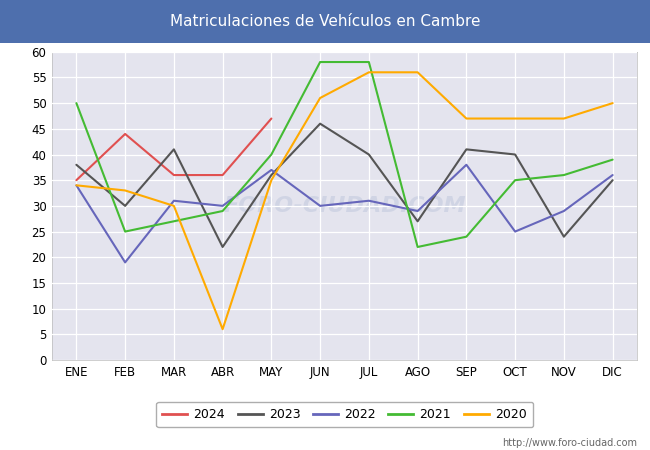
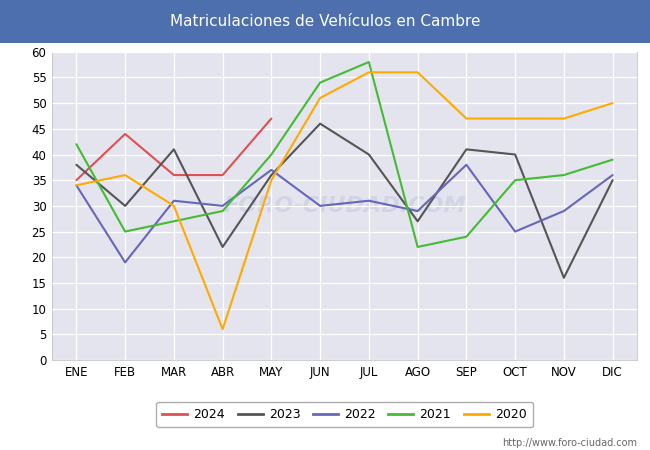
2021/ENE: 50 -> 42
2020/FEB: 33 -> 36
2021/JUN: 58 -> 54
2023/NOV: 24 -> 16
